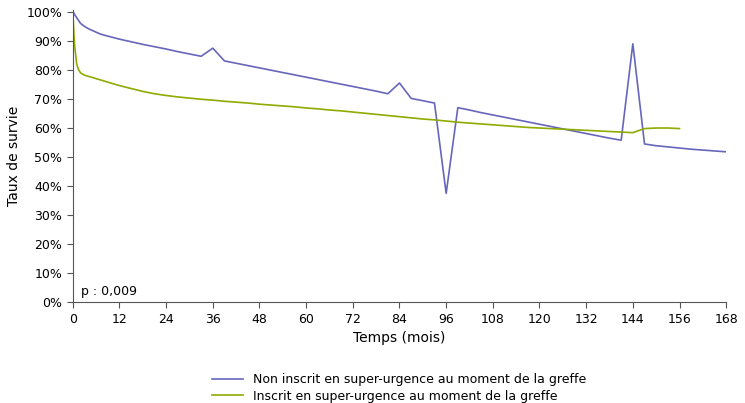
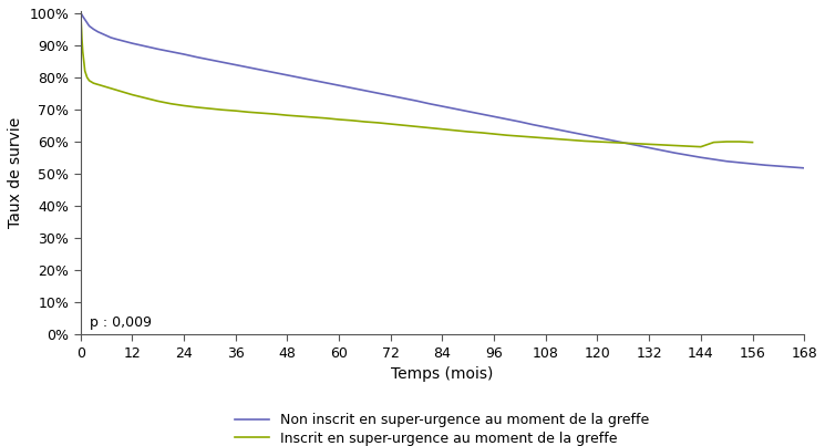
Non inscrit en super-urgence au moment de la greffe/36: 87.5% -> 83.9%
Non inscrit en super-urgence au moment de la greffe/84: 75.5% -> 71.0%
Non inscrit en super-urgence au moment de la greffe/96: 37.5% -> 67.8%
Non inscrit en super-urgence au moment de la greffe/144: 89.0% -> 55.1%
